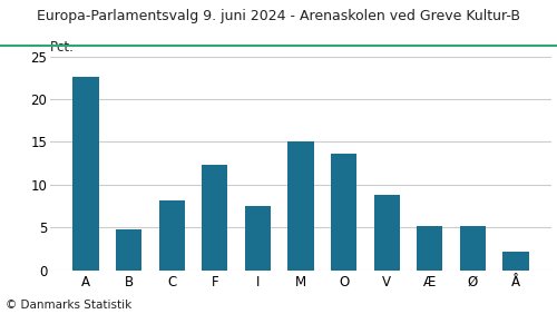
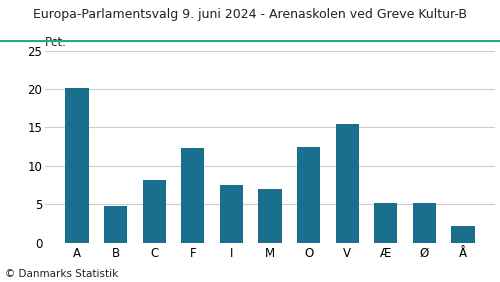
A: 22.6 -> 20.1
M: 15.0 -> 7.0
O: 13.6 -> 12.4
V: 8.8 -> 15.4
